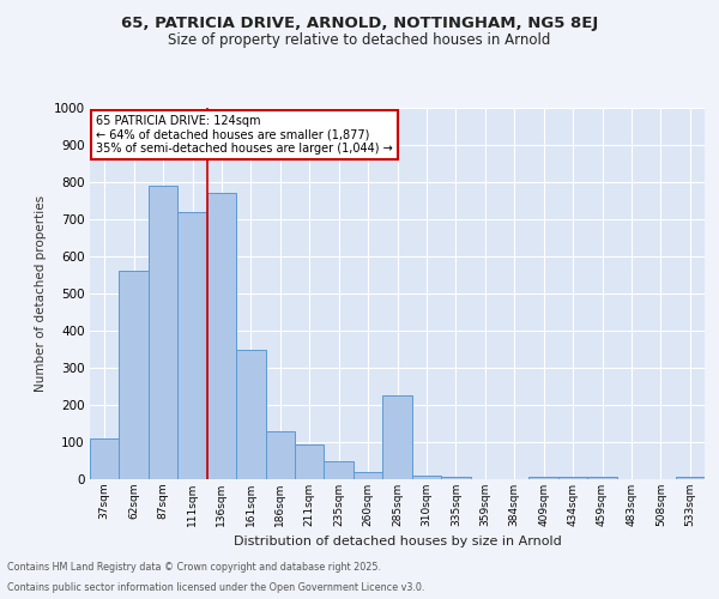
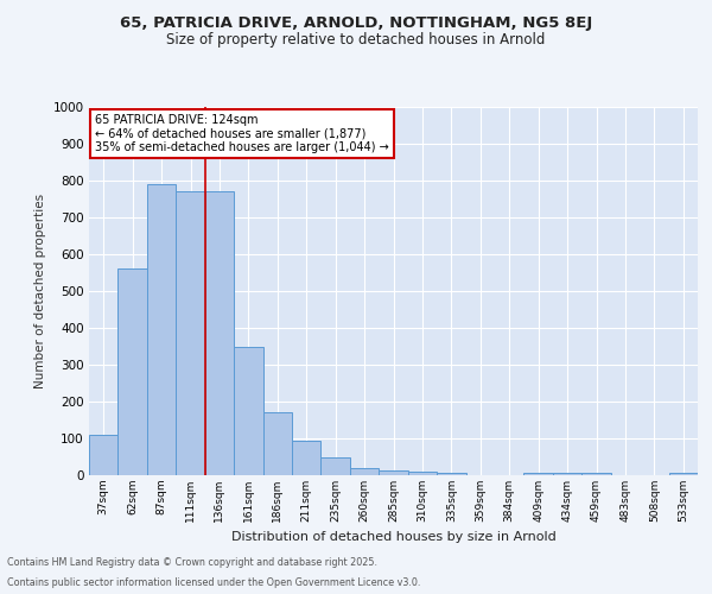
111sqm: 720 -> 770
186sqm: 130 -> 170
285sqm: 225 -> 12
